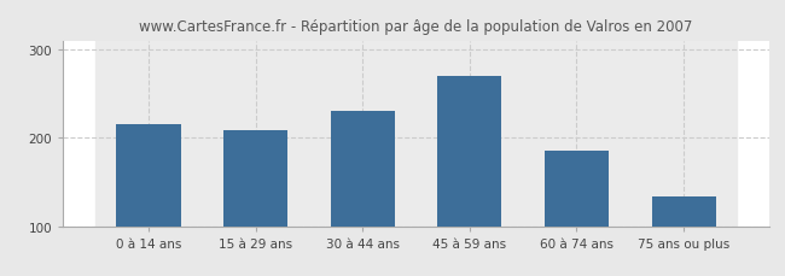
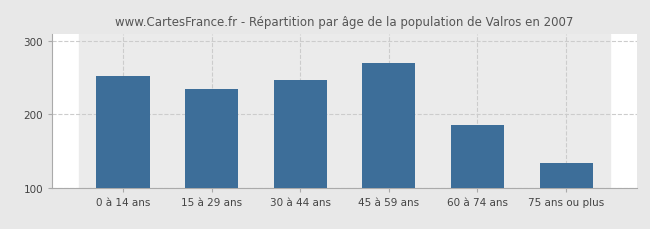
0 à 14 ans: 215 -> 252
15 à 29 ans: 208 -> 234
30 à 44 ans: 230 -> 246
